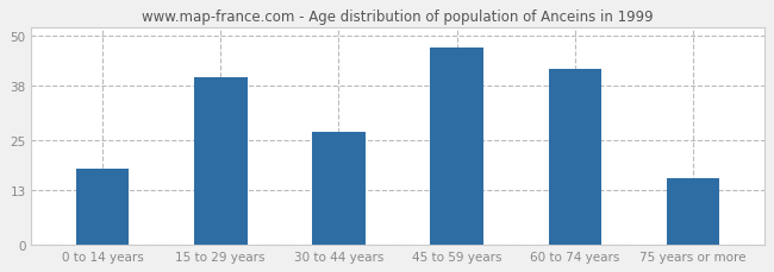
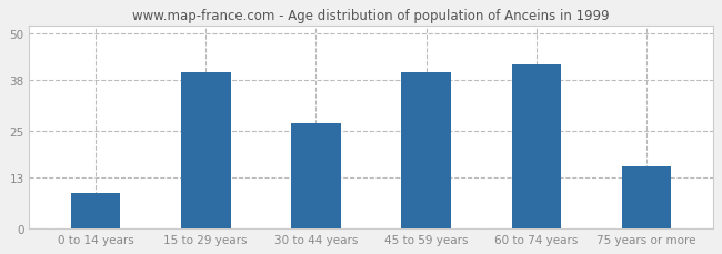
0 to 14 years: 18 -> 9
45 to 59 years: 47 -> 40
